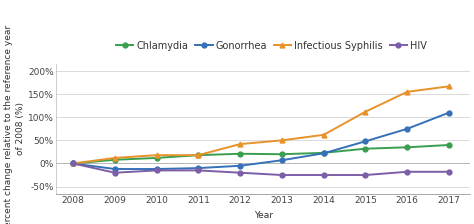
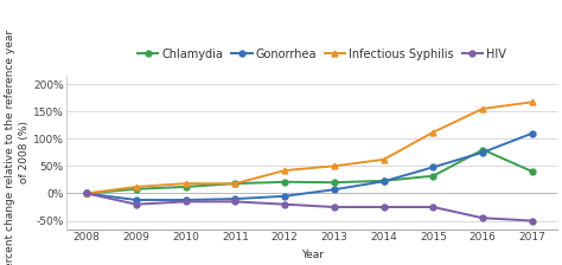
Chlamydia/2016: 35% -> 80%
HIV/2016: -18% -> -45%
HIV/2017: -18% -> -50%
